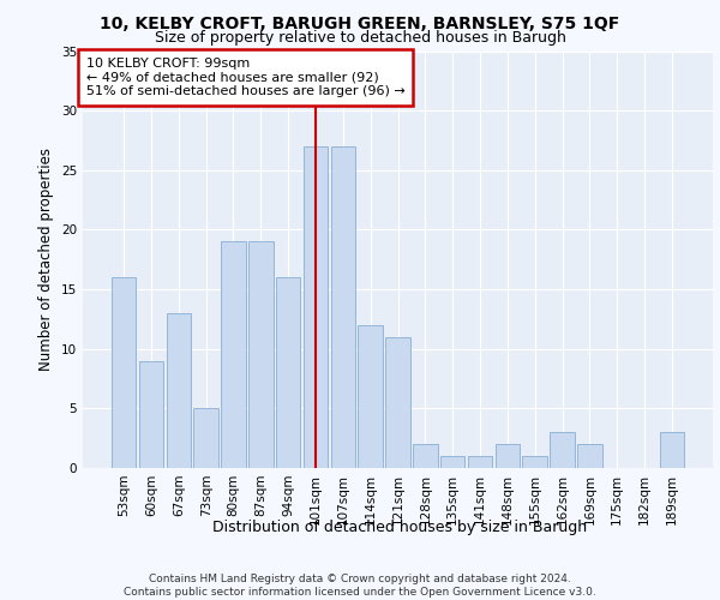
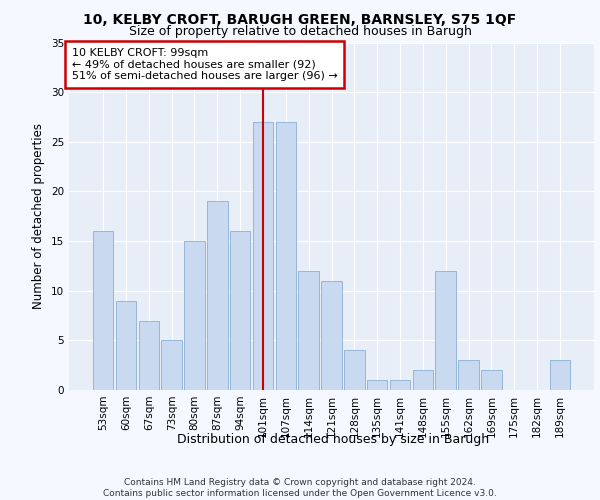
67sqm: 13 -> 7
80sqm: 19 -> 15
128sqm: 2 -> 4
155sqm: 1 -> 12
